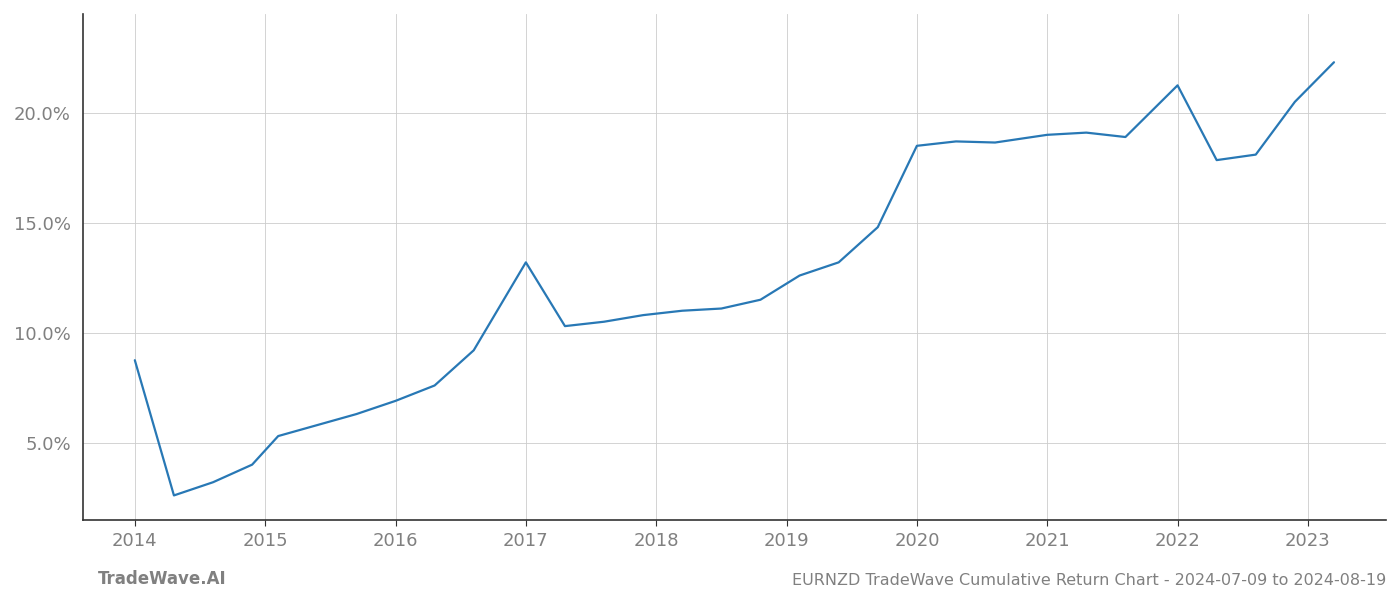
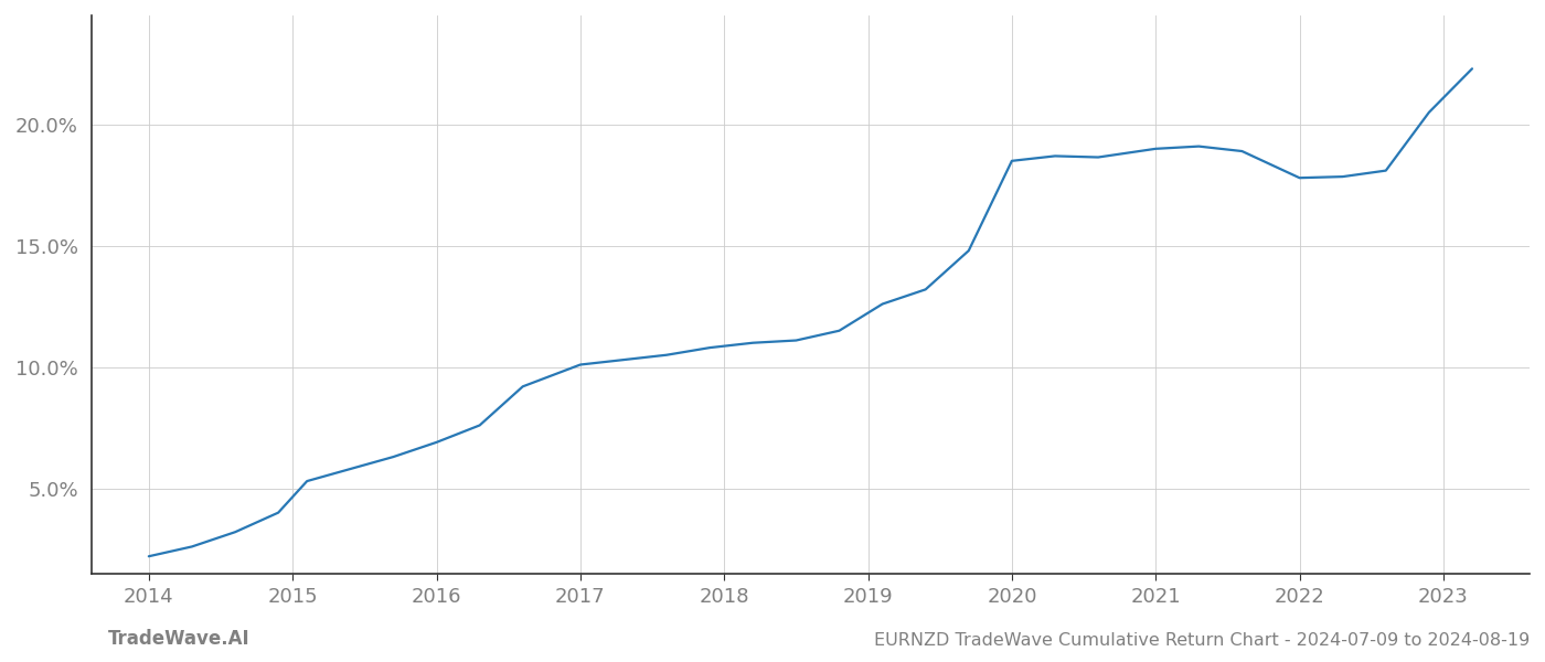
2014: 8.75% -> 2.20%
2017: 13.20% -> 10.10%
2022: 21.25% -> 17.80%
